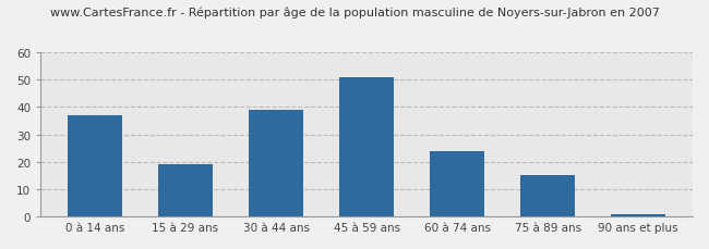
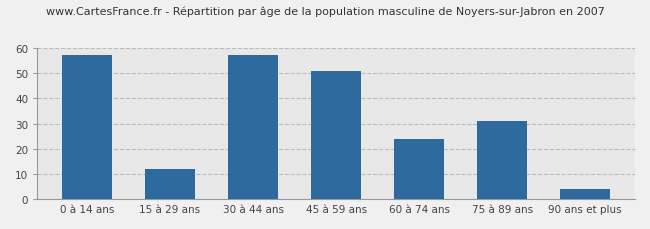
0 à 14 ans: 37 -> 57
15 à 29 ans: 19 -> 12
30 à 44 ans: 39 -> 57
75 à 89 ans: 15 -> 31
90 ans et plus: 1 -> 4
